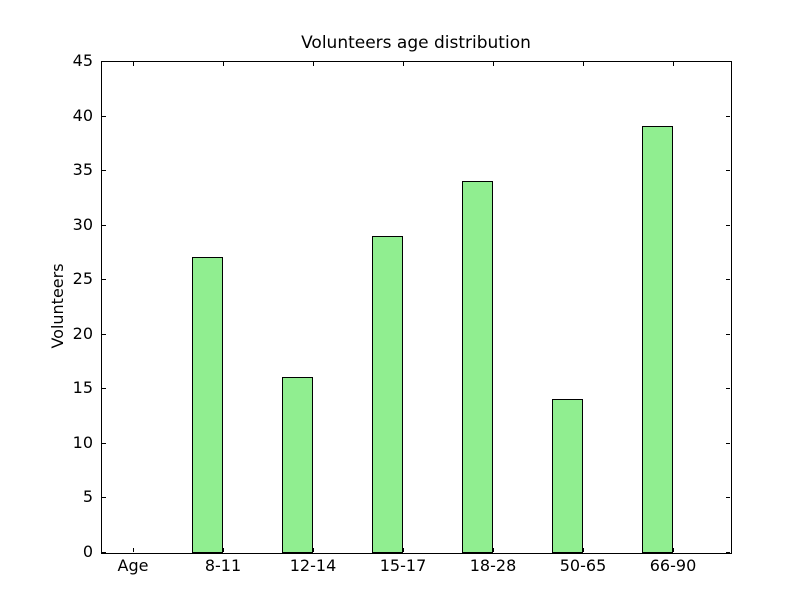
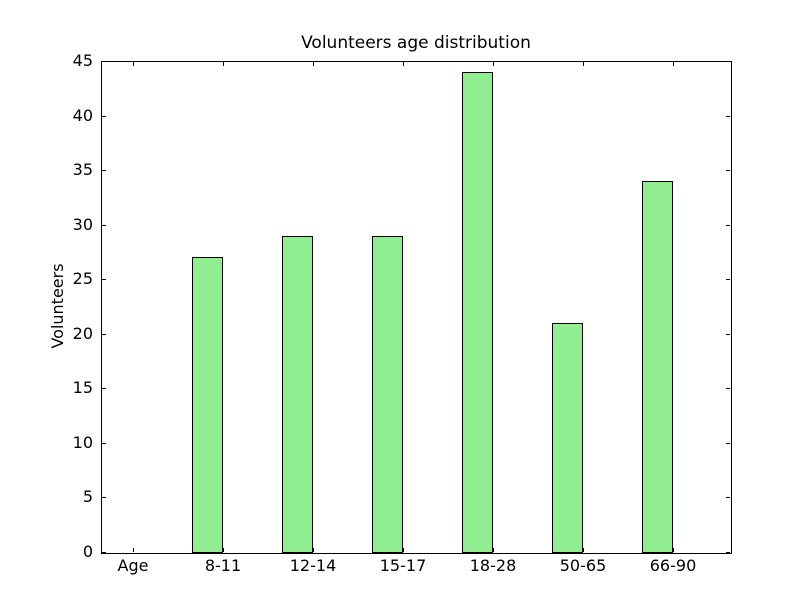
12-14: 16 -> 29
18-28: 34 -> 44
50-65: 14 -> 21
66-90: 39 -> 34
